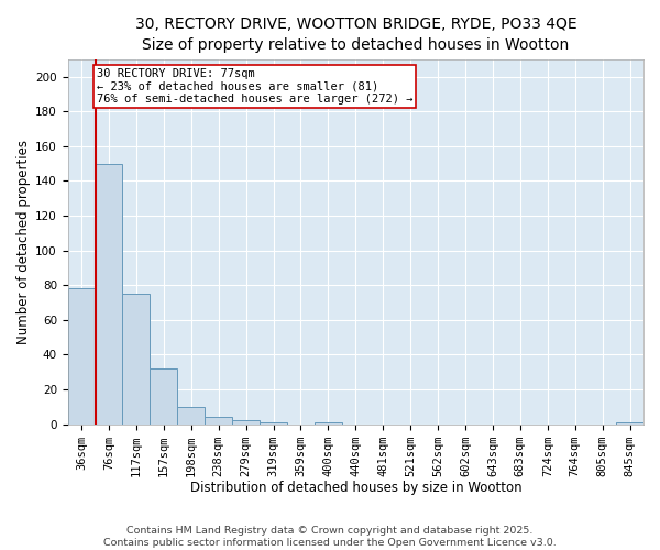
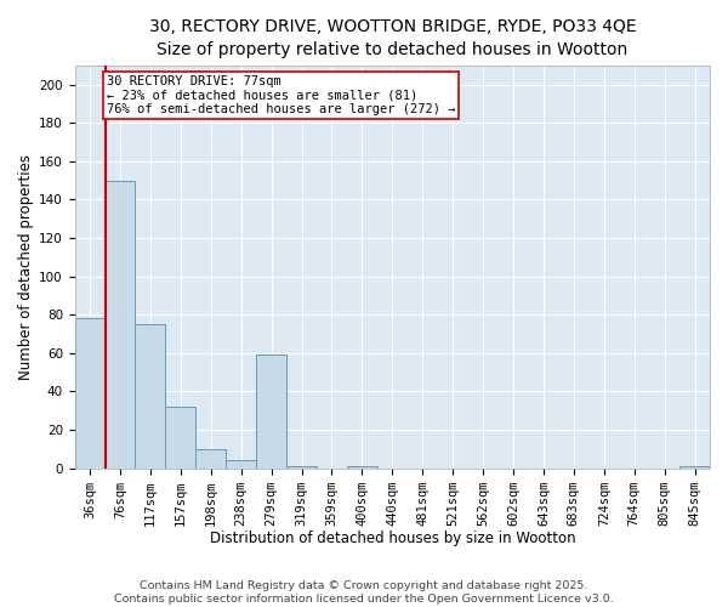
279sqm: 2 -> 59
